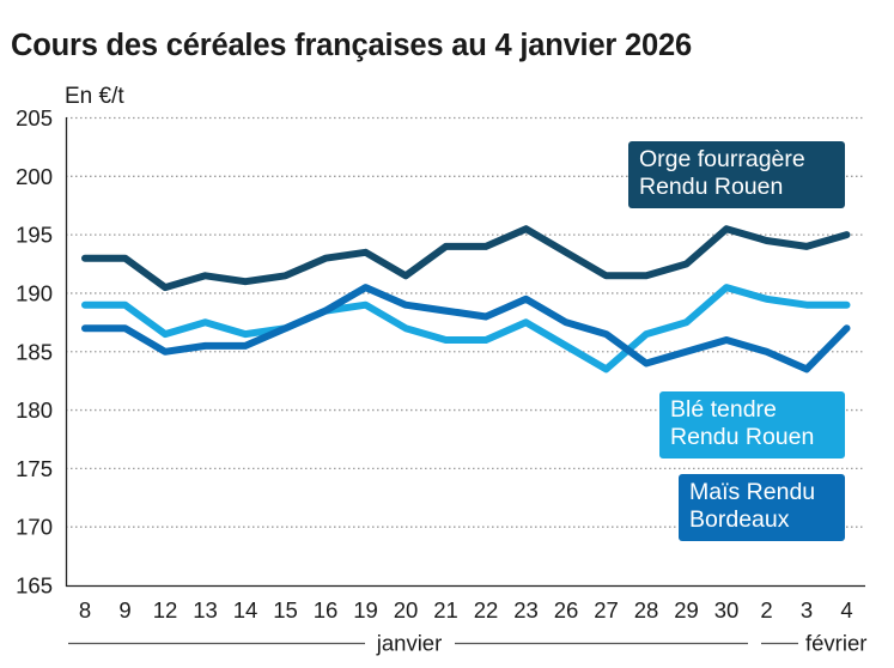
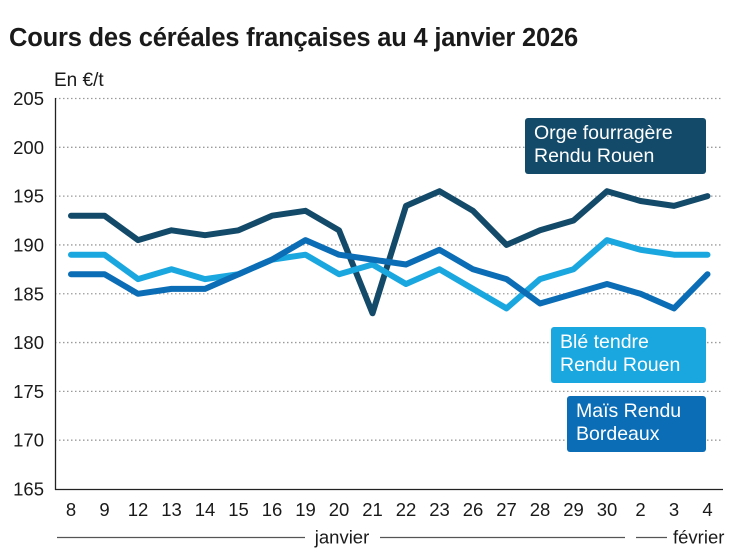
Orge fourragère Rendu Rouen/21: 194 -> 183
Blé tendre Rendu Rouen/21: 186 -> 188
Orge fourragère Rendu Rouen/27: 192 -> 190
